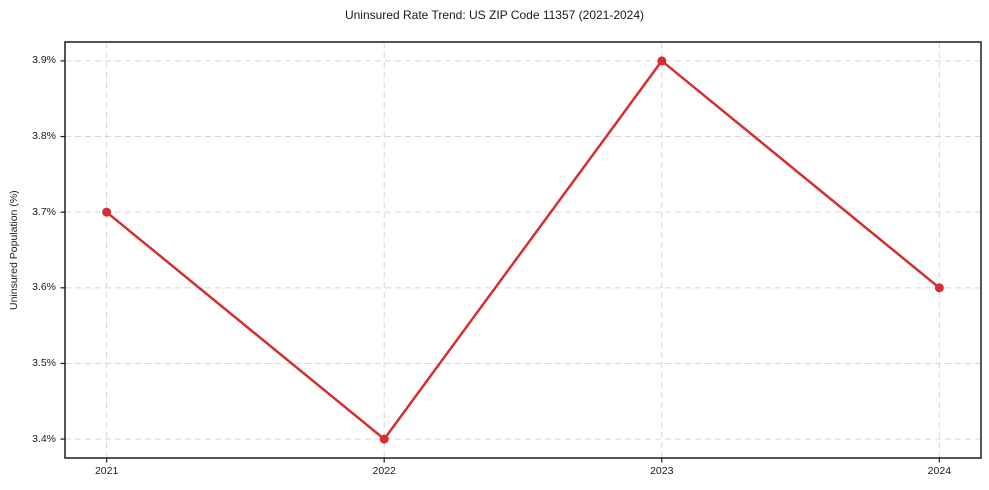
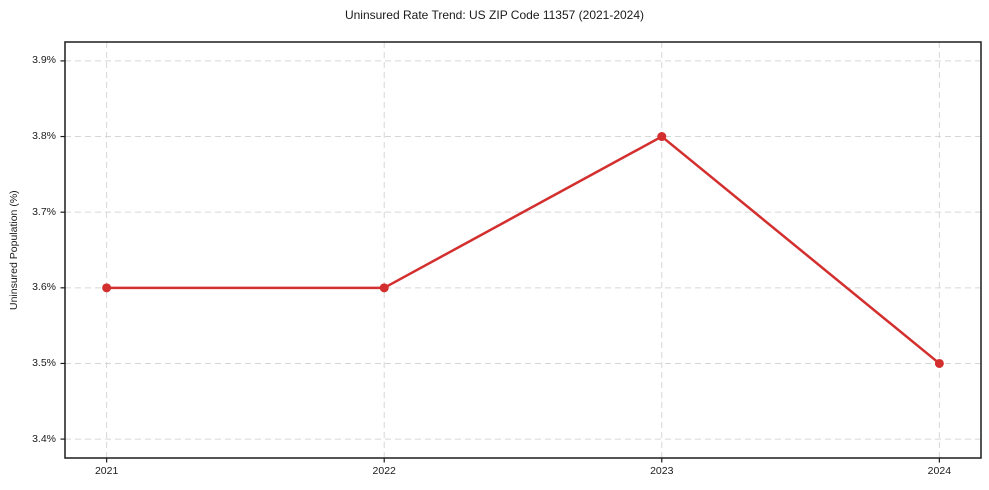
2021: 3.7% -> 3.6%
2022: 3.4% -> 3.6%
2023: 3.9% -> 3.8%
2024: 3.6% -> 3.5%
